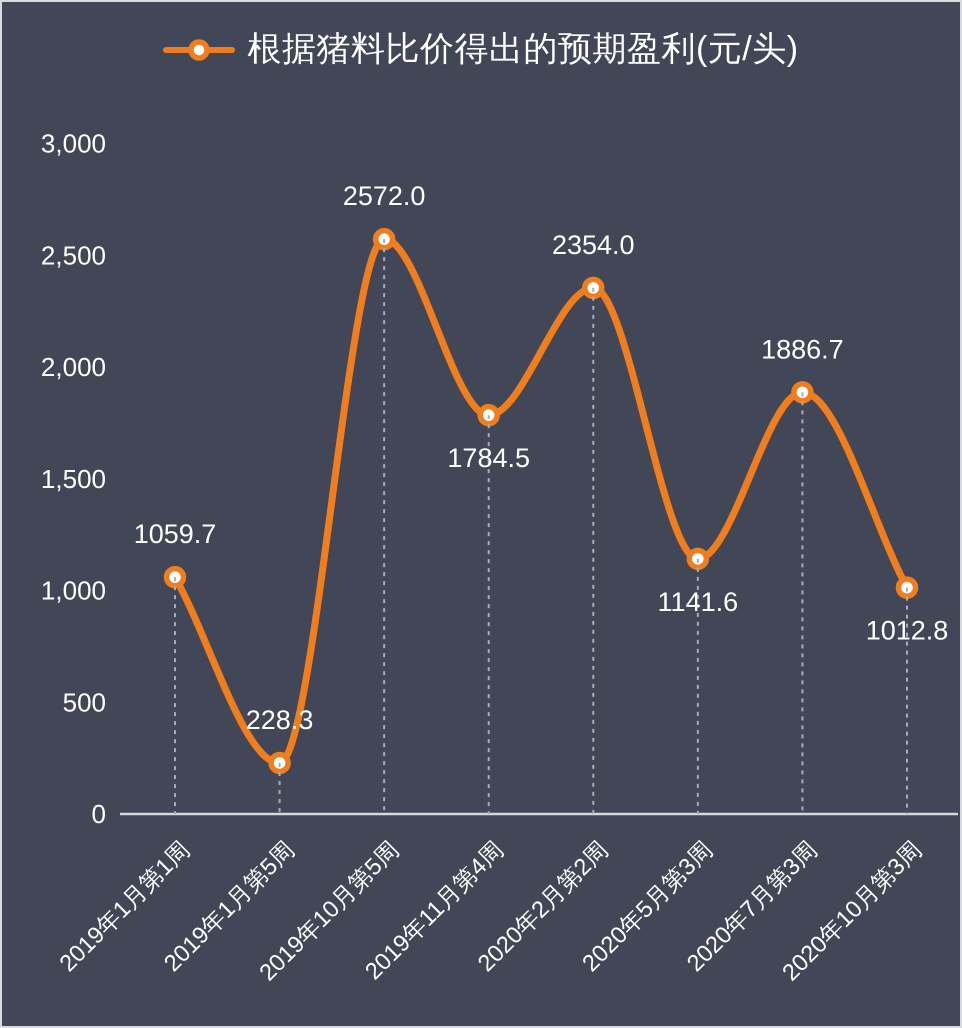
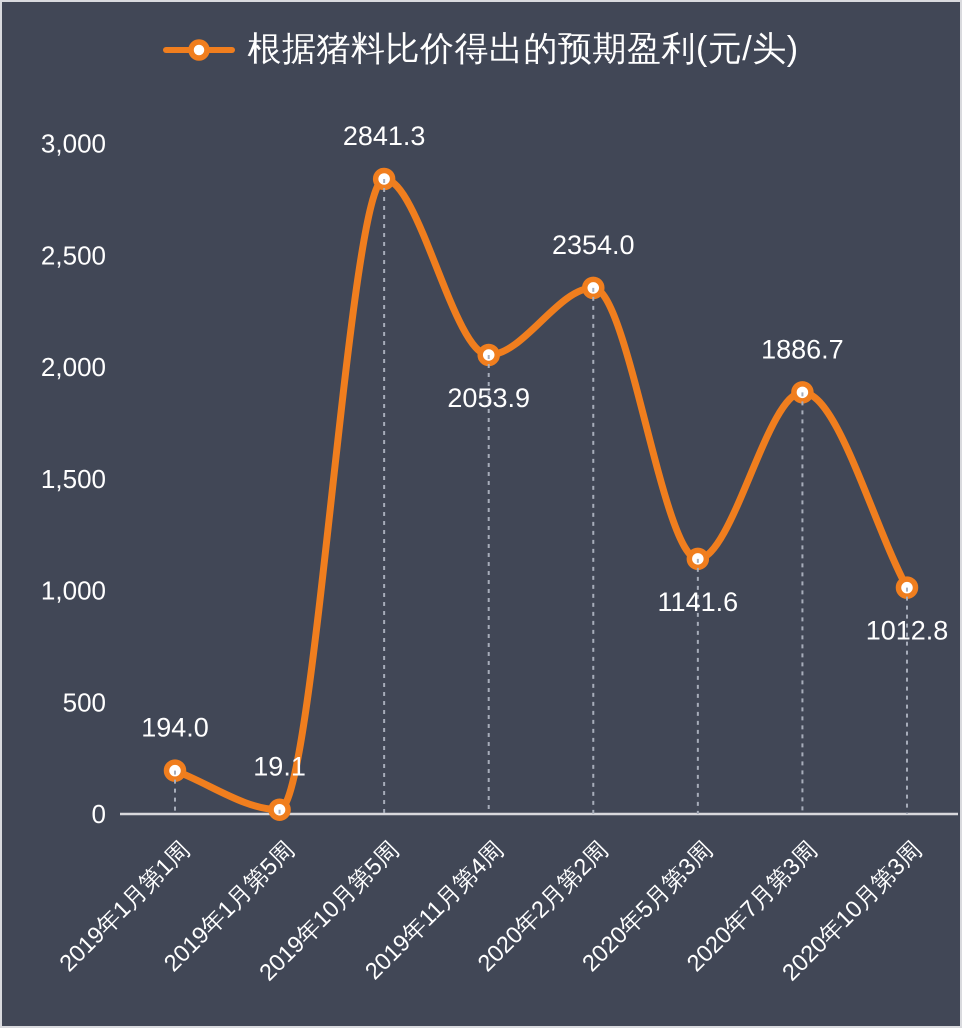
2019年1月第1周: 1059.7 -> 194.0
2019年1月第5周: 228.3 -> 19.1
2019年10月第5周: 2572.0 -> 2841.3
2019年11月第4周: 1784.5 -> 2053.9
